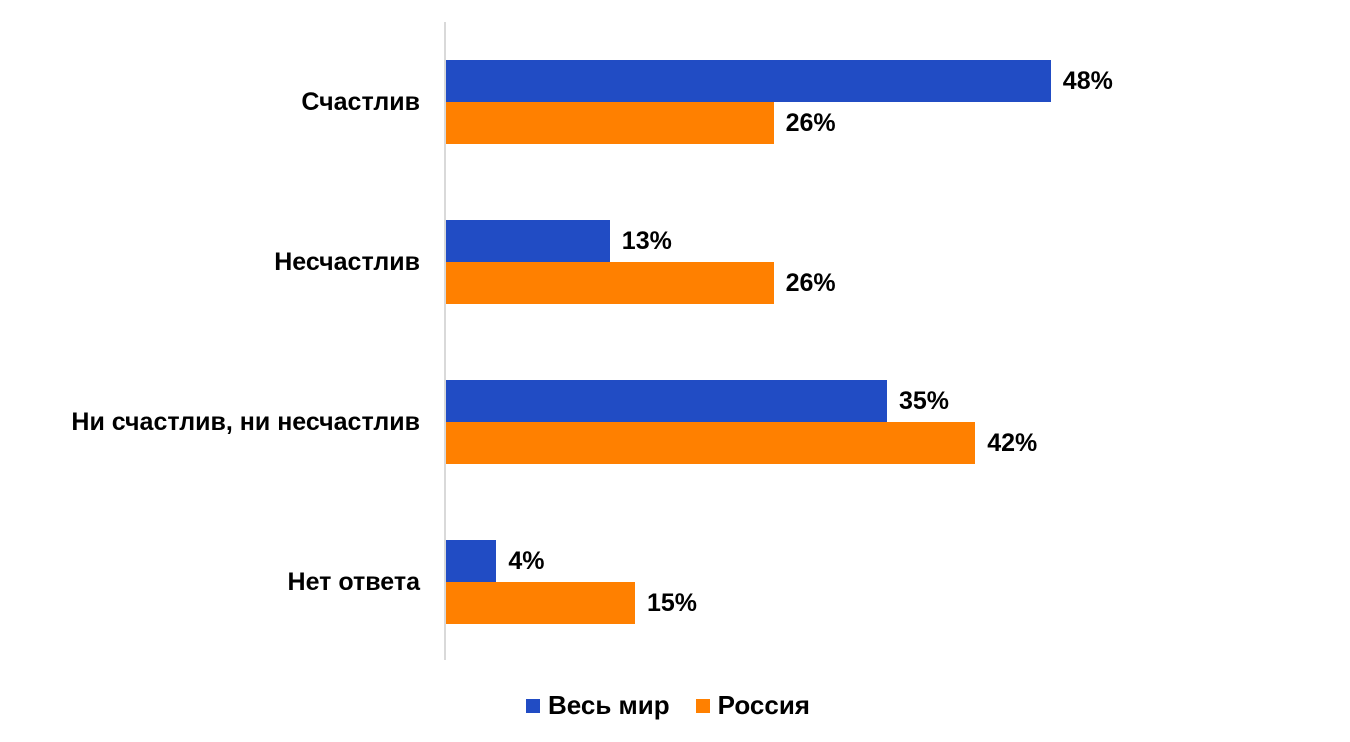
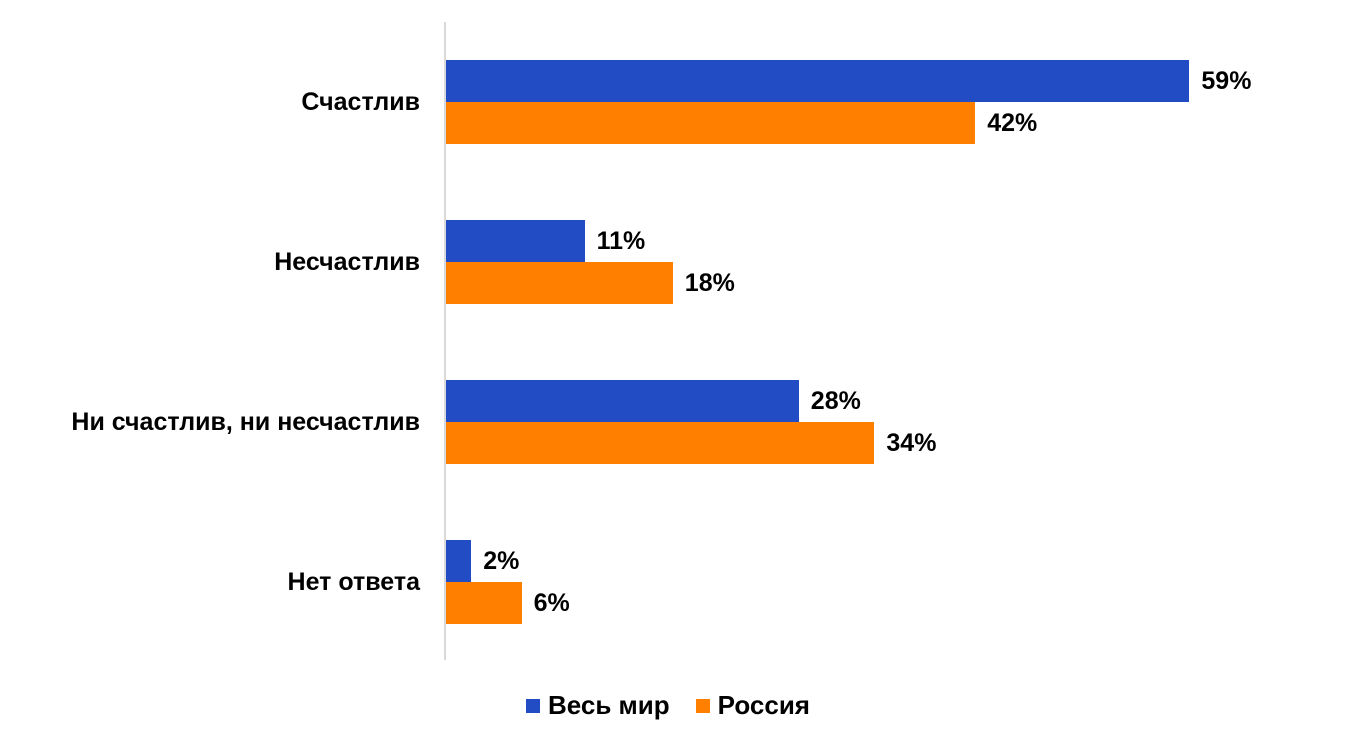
Весь мир/Счастлив: 48% -> 59%
Россия/Счастлив: 26% -> 42%
Весь мир/Несчастлив: 13% -> 11%
Россия/Несчастлив: 26% -> 18%
Весь мир/Ни счастлив, ни несчастлив: 35% -> 28%
Россия/Ни счастлив, ни несчастлив: 42% -> 34%
Весь мир/Нет ответа: 4% -> 2%
Россия/Нет ответа: 15% -> 6%
